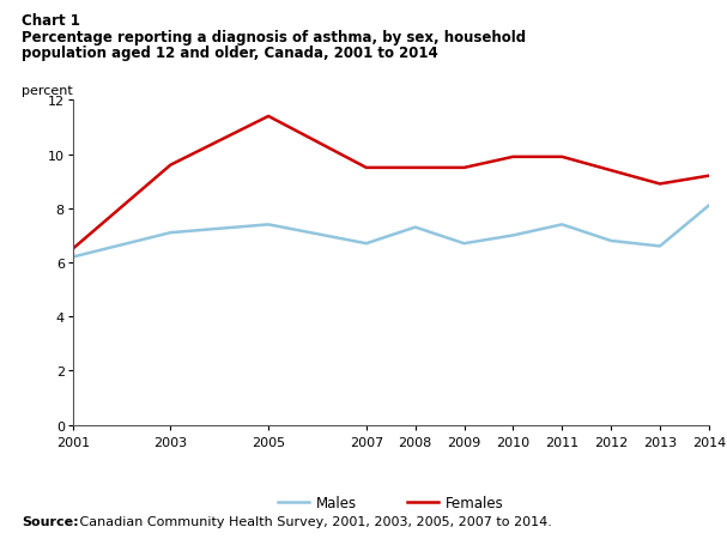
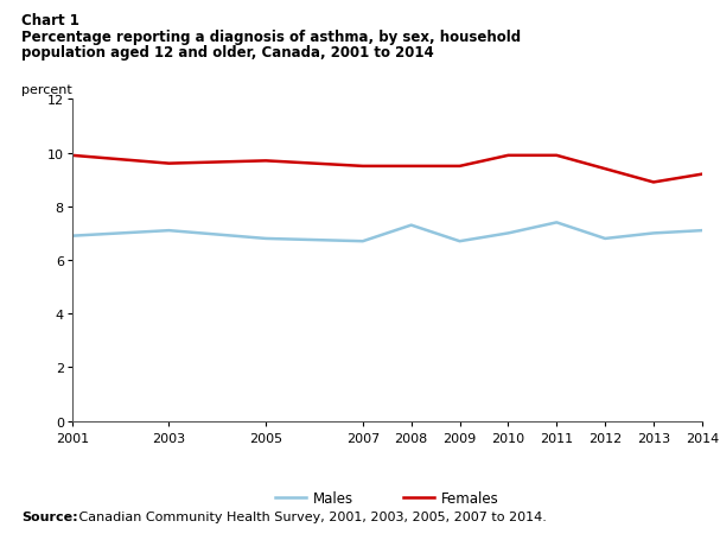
Males/2001: 6.2 -> 6.9
Females/2001: 6.5 -> 9.9
Males/2005: 7.4 -> 6.8
Females/2005: 11.4 -> 9.7
Males/2013: 6.6 -> 7.0
Males/2014: 8.1 -> 7.1
